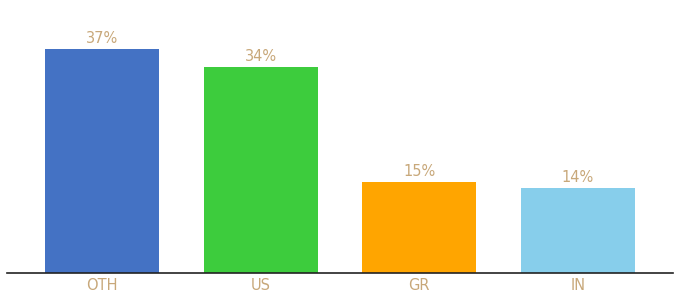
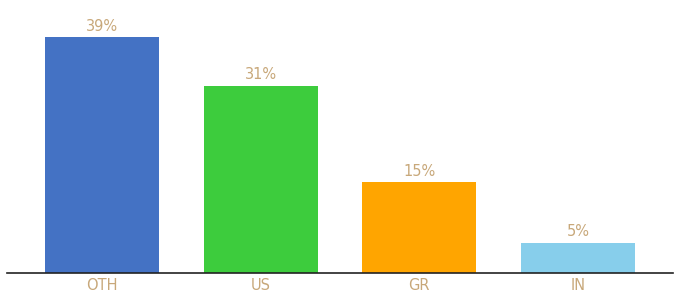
OTH: 37% -> 39%
US: 34% -> 31%
IN: 14% -> 5%
